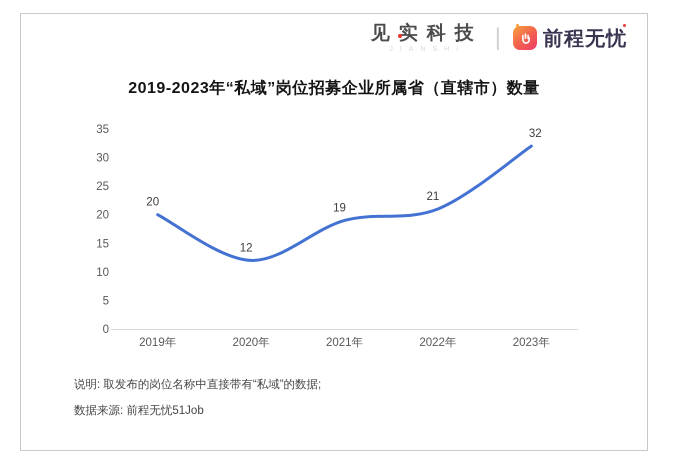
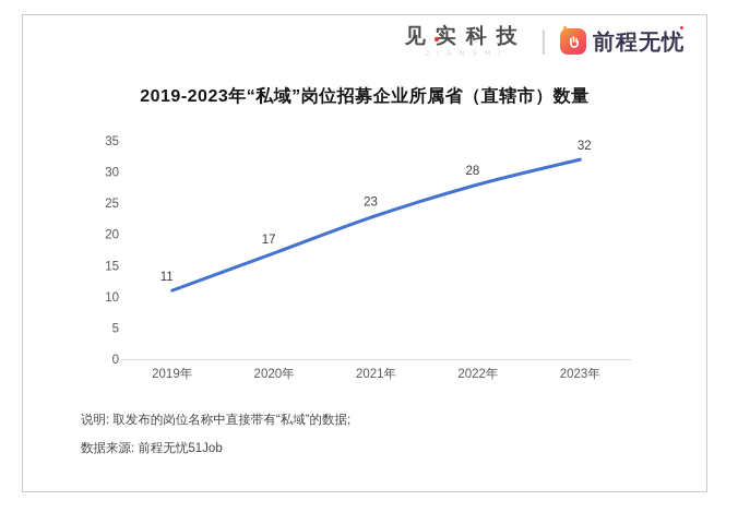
2019年: 20 -> 11
2020年: 12 -> 17
2021年: 19 -> 23
2022年: 21 -> 28
